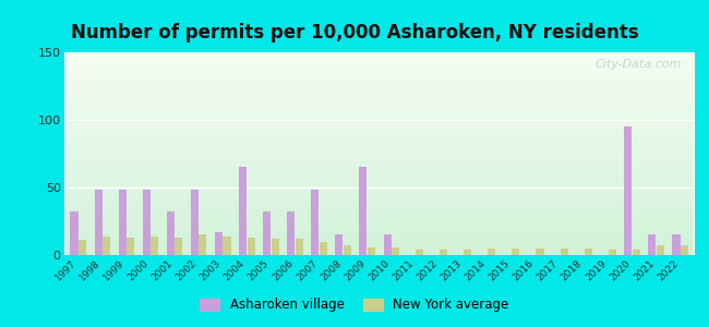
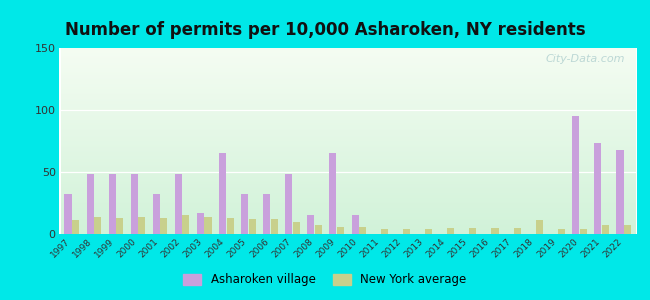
New York average/2018: 5 -> 11
Asharoken village/2021: 15 -> 73
Asharoken village/2022: 15 -> 68
